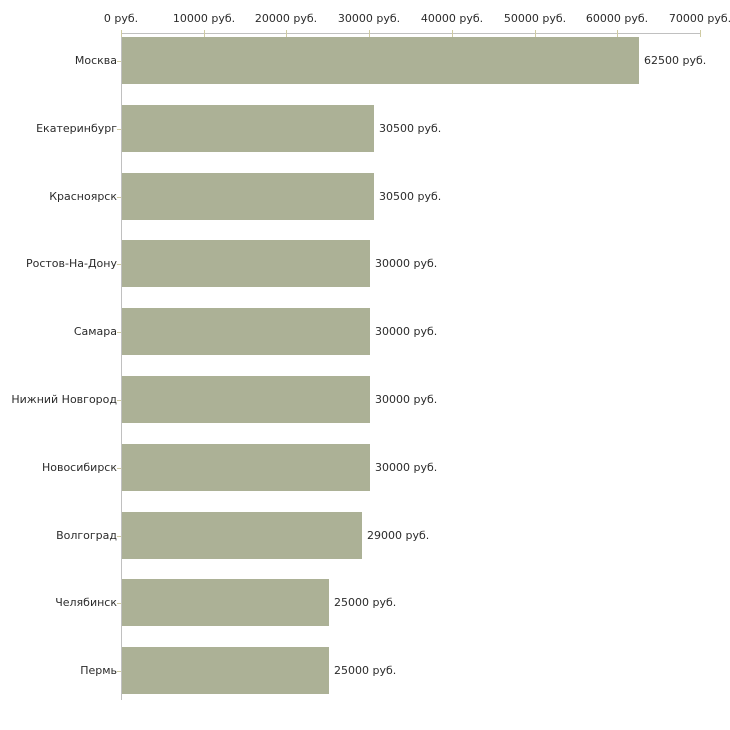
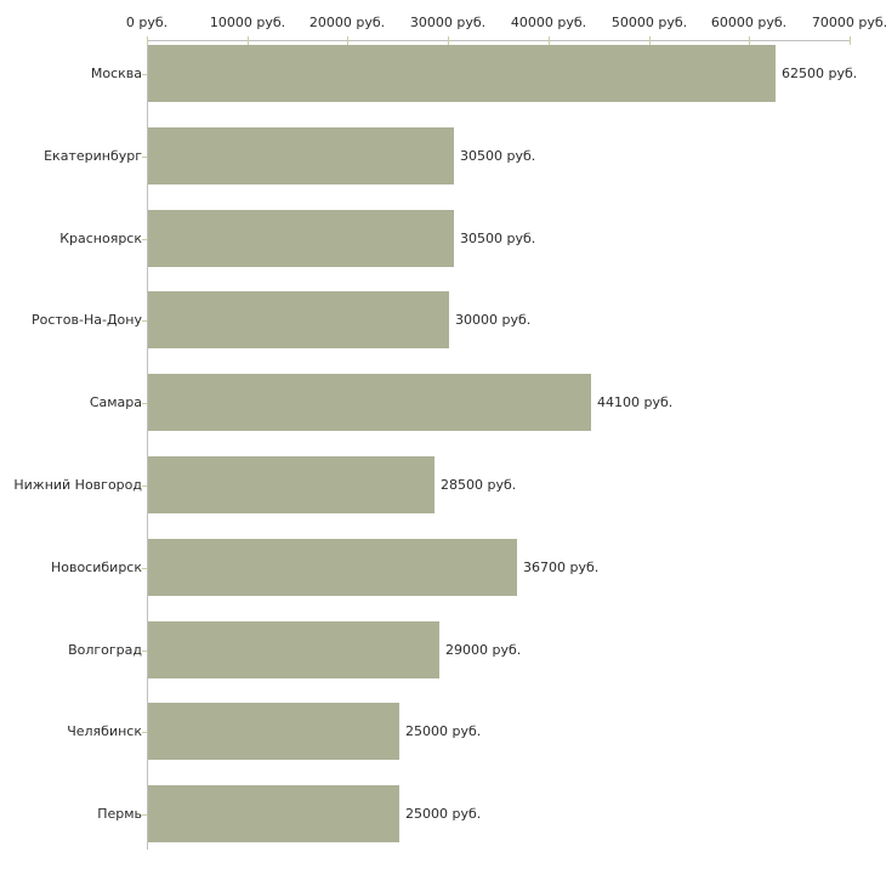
Самара: 30000 -> 44100
Нижний Новгород: 30000 -> 28500
Новосибирск: 30000 -> 36700
